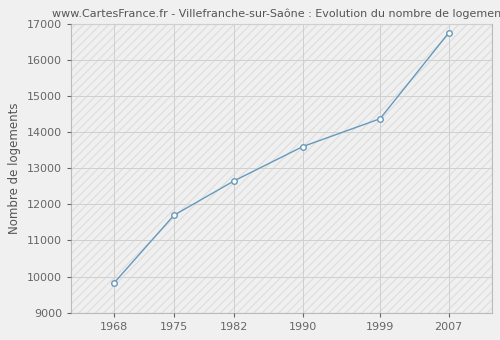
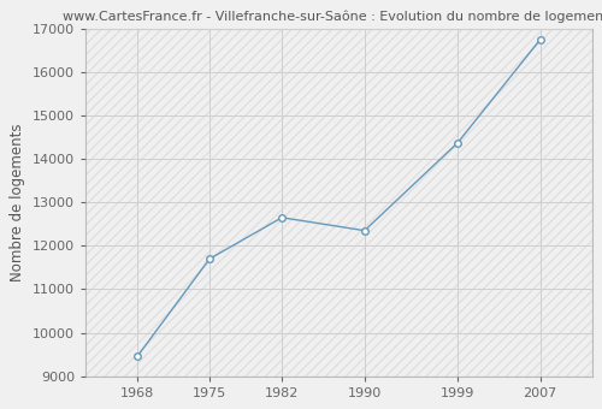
1968: 9820 -> 9450
1990: 13600 -> 12350
